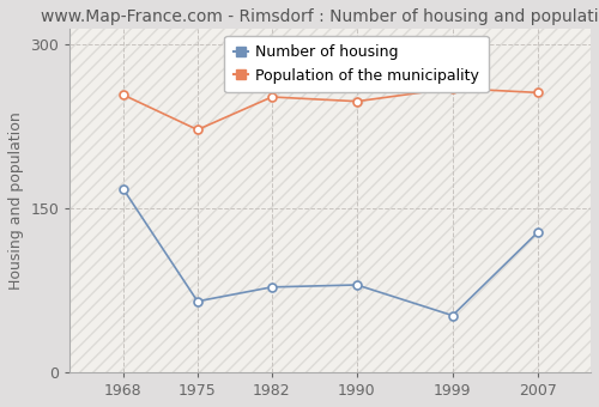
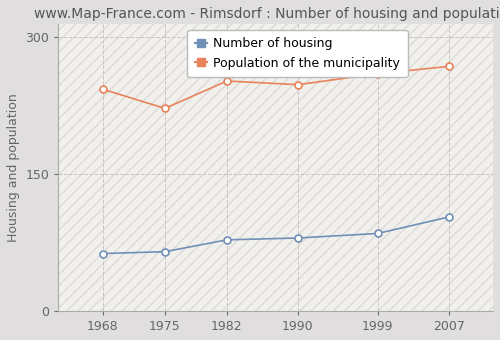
Number of housing/1968: 168 -> 63
Population of the municipality/1968: 254 -> 243
Number of housing/1999: 52 -> 85
Number of housing/2007: 128 -> 103
Population of the municipality/2007: 256 -> 268
